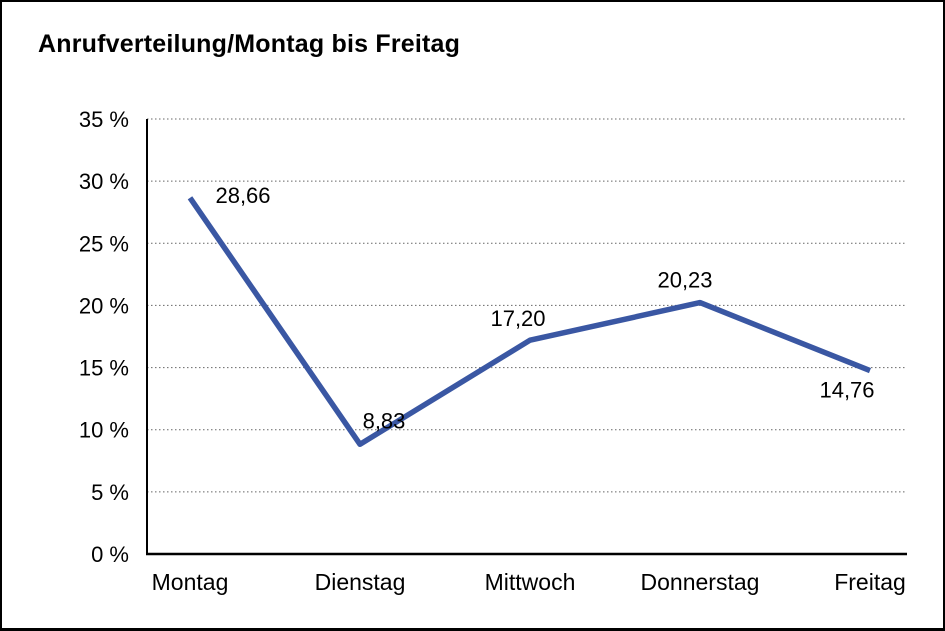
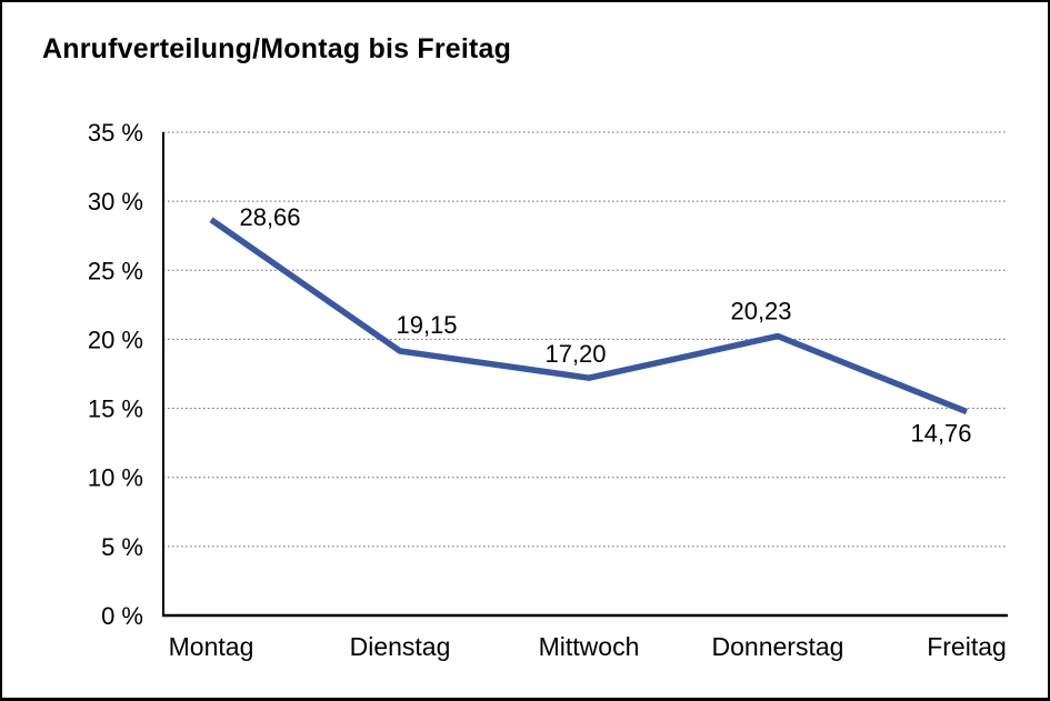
Dienstag: 8,83 -> 19,15
